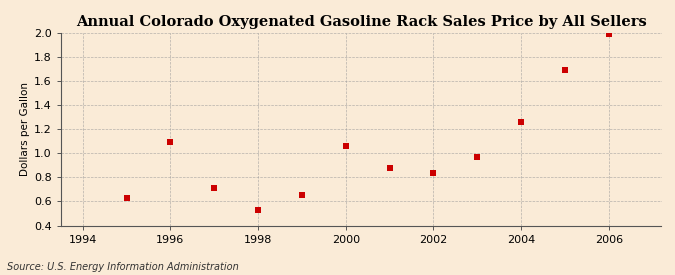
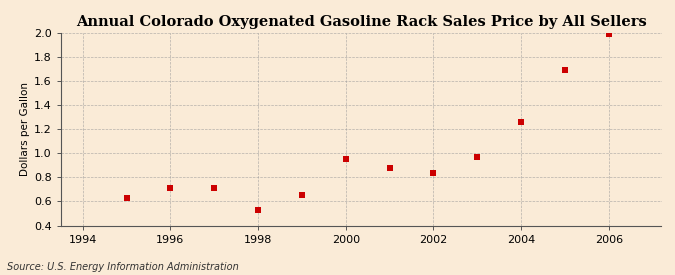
1996: 1.09 -> 0.71
2000: 1.06 -> 0.95
